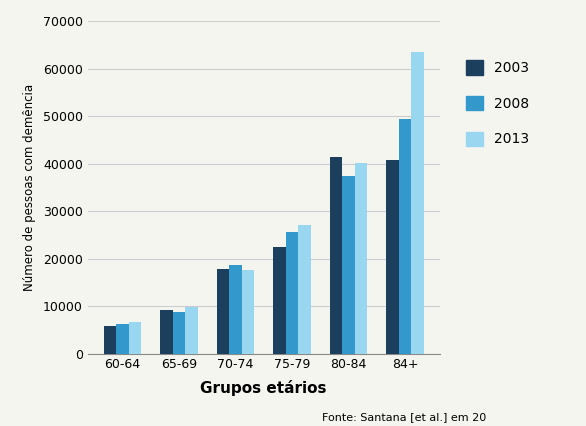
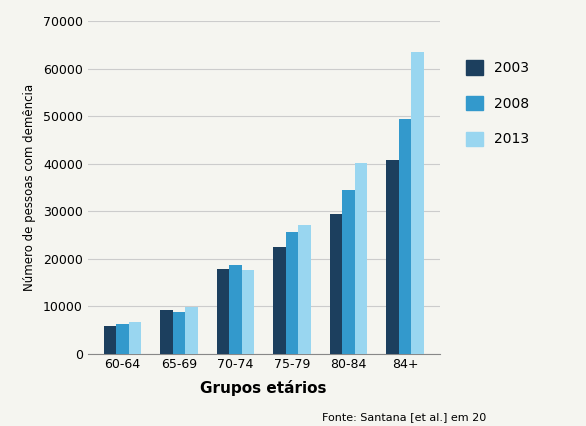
2003/80-84: 41500 -> 29500
2008/80-84: 37500 -> 34500
